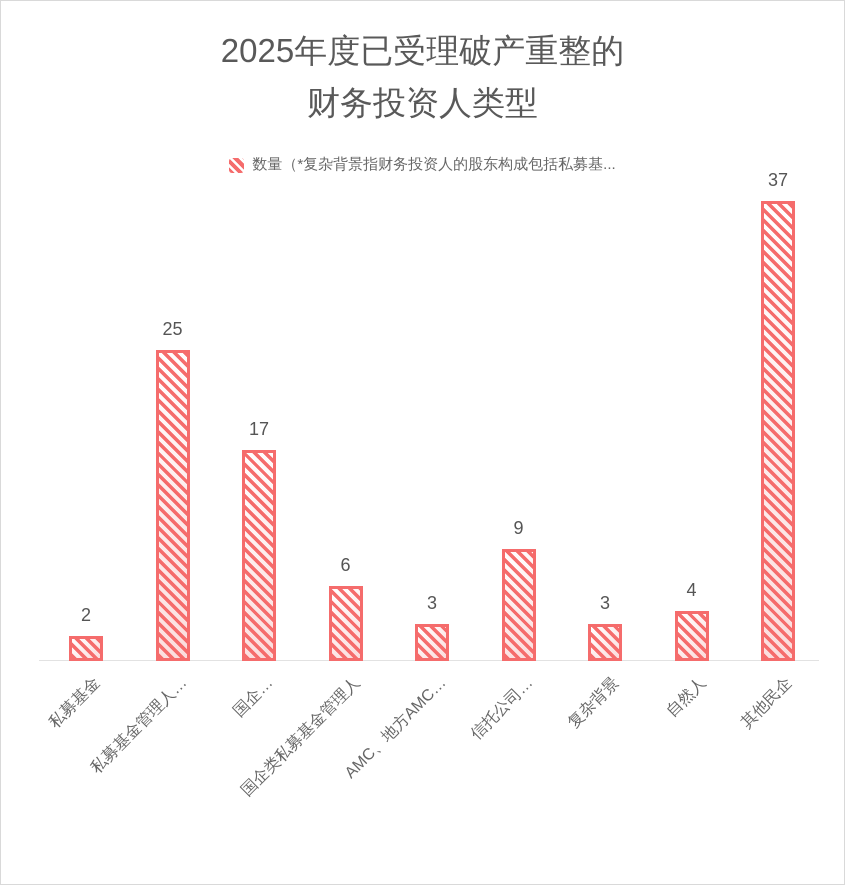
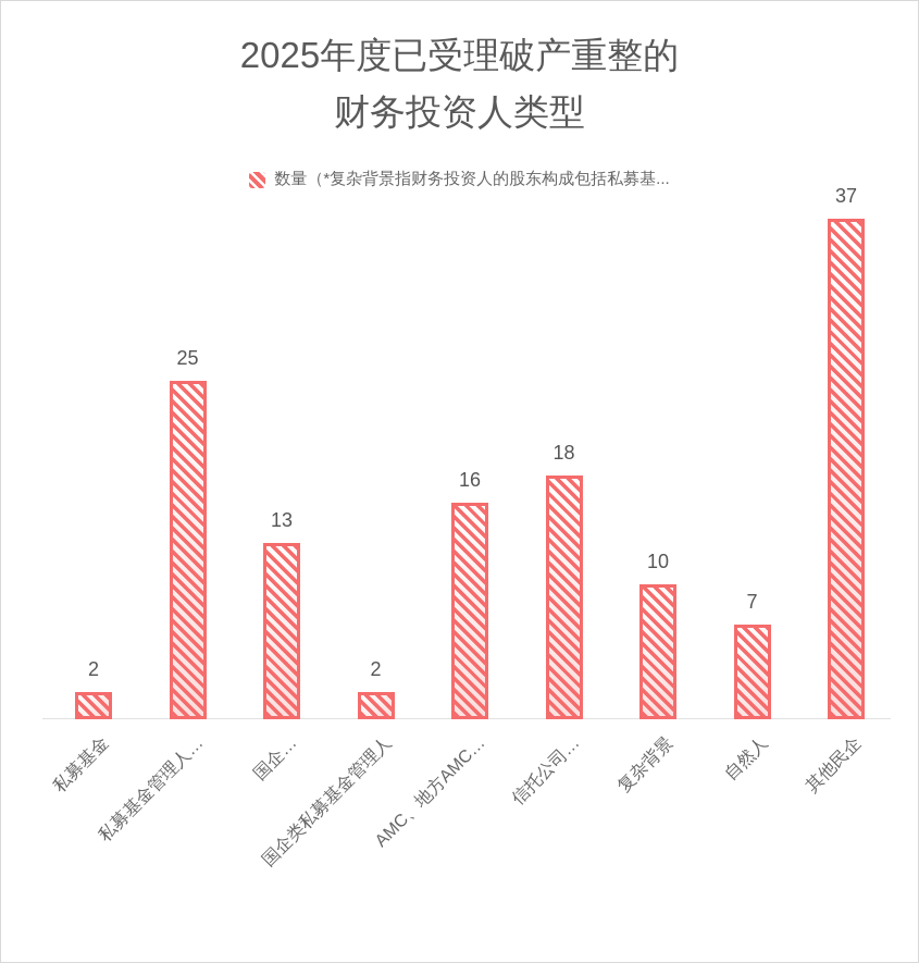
国企…: 17 -> 13
国企类私募基金管理人: 6 -> 2
AMC、地方AMC…: 3 -> 16
信托公司…: 9 -> 18
复杂背景: 3 -> 10
自然人: 4 -> 7
